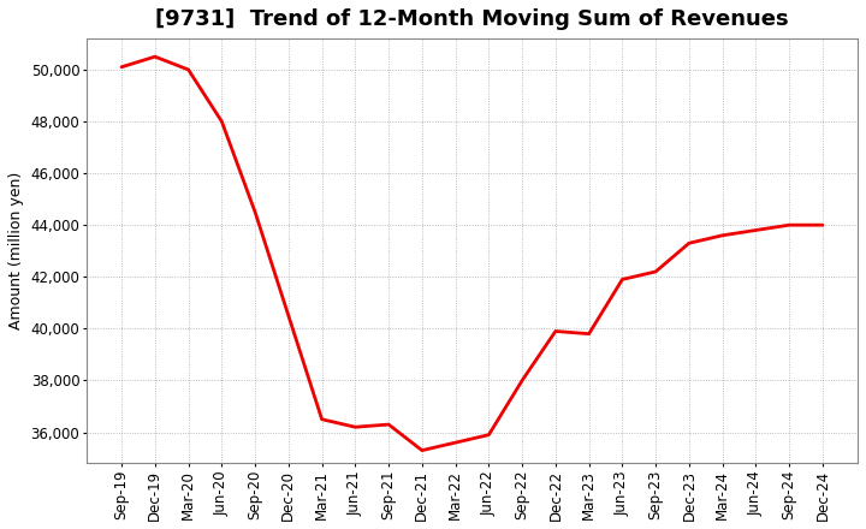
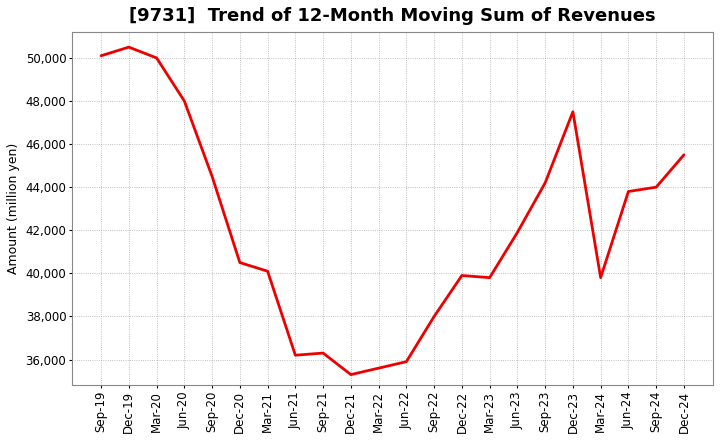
Mar-21: 36,500 -> 40,100
Sep-23: 42,200 -> 44,200
Dec-23: 43,300 -> 47,500
Mar-24: 43,600 -> 39,800
Dec-24: 44,000 -> 45,500
